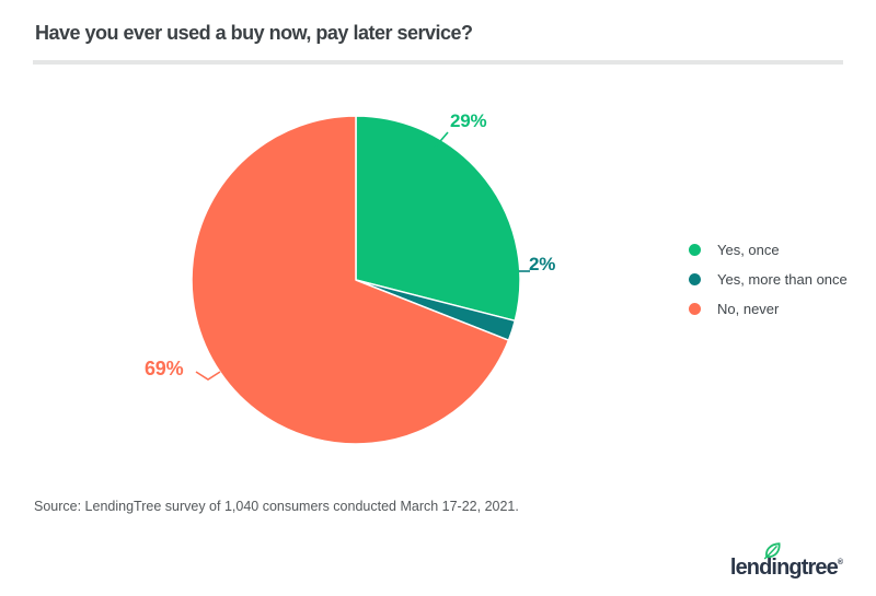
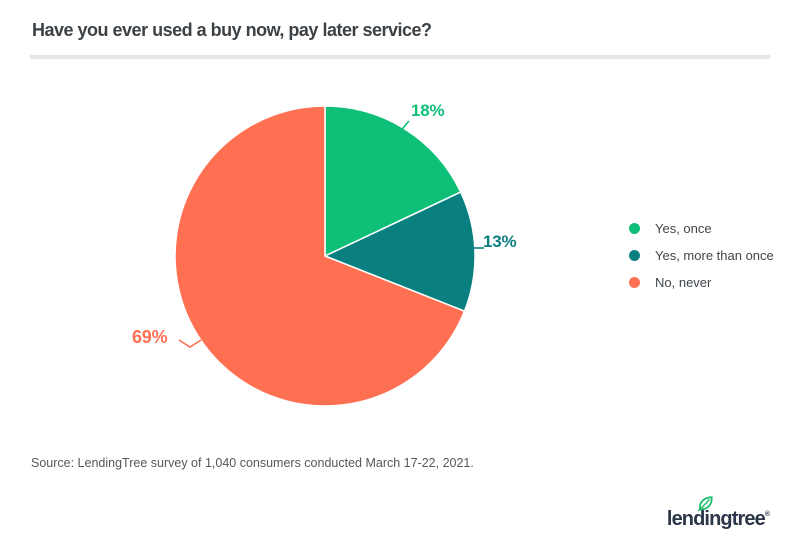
Yes, once: 29% -> 18%
Yes, more than once: 2% -> 13%
